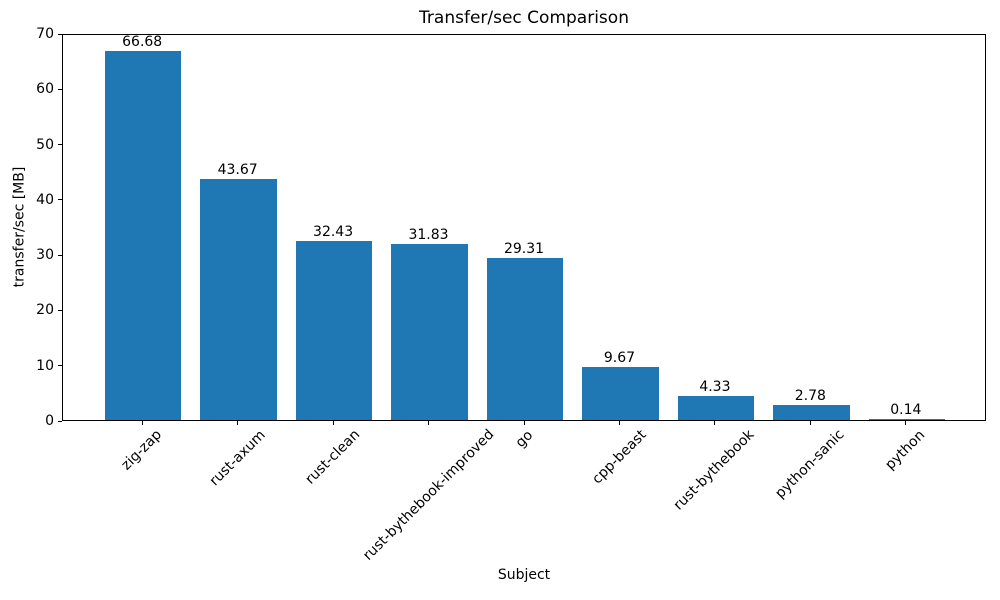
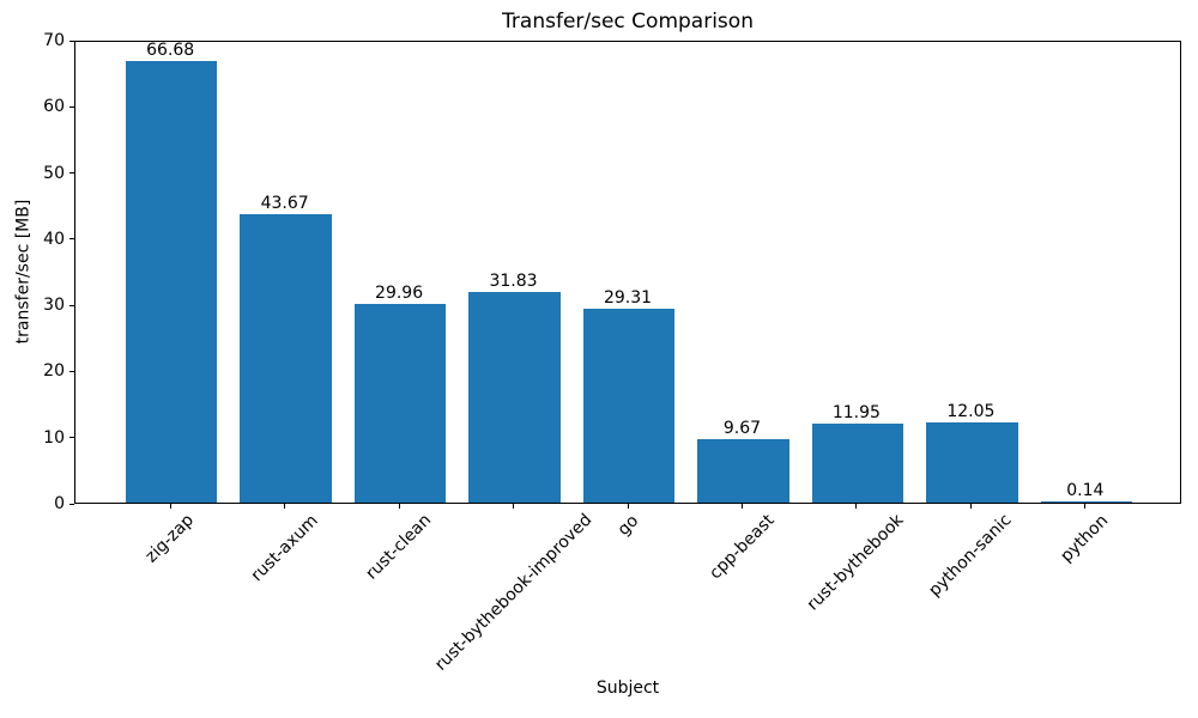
rust-clean: 32.43 -> 29.96
rust-bythebook: 4.33 -> 11.95
python-sanic: 2.78 -> 12.05
